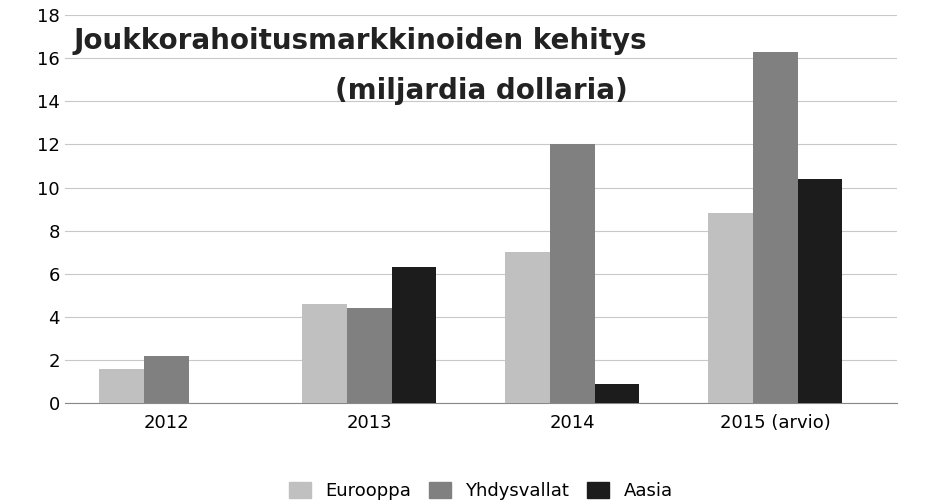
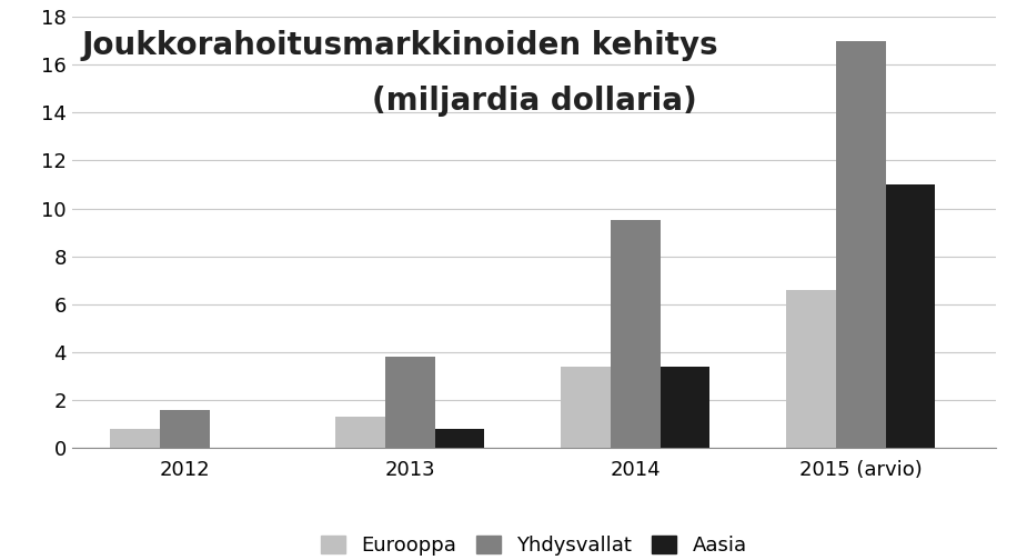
Eurooppa/2012: 1.6 -> 0.8
Yhdysvallat/2012: 2.2 -> 1.6
Eurooppa/2013: 4.6 -> 1.3
Yhdysvallat/2013: 4.4 -> 3.8
Aasia/2013: 6.3 -> 0.8
Eurooppa/2014: 7.0 -> 3.4
Yhdysvallat/2014: 12.0 -> 9.5
Aasia/2014: 0.9 -> 3.4
Eurooppa/2015 (arvio): 8.8 -> 6.6
Yhdysvallat/2015 (arvio): 16.3 -> 17.0
Aasia/2015 (arvio): 10.4 -> 11.0
